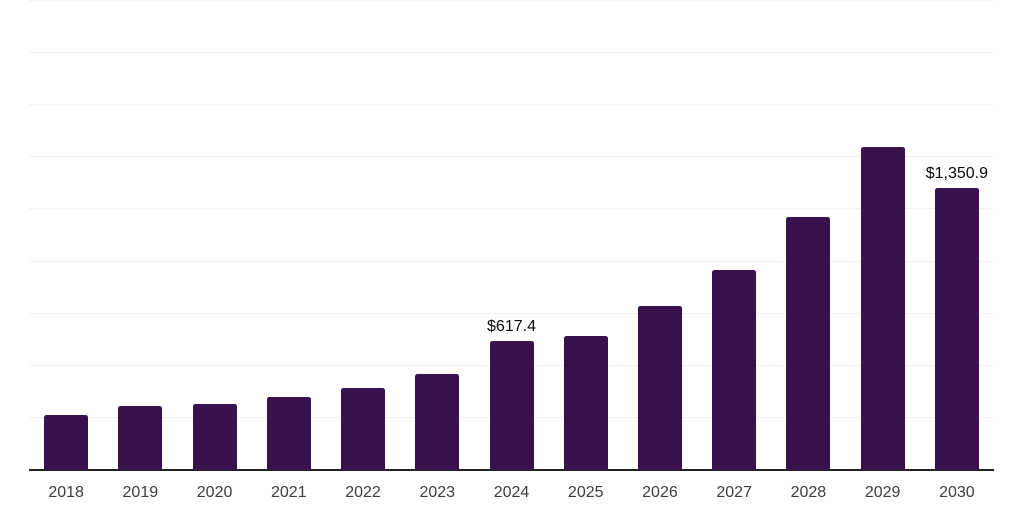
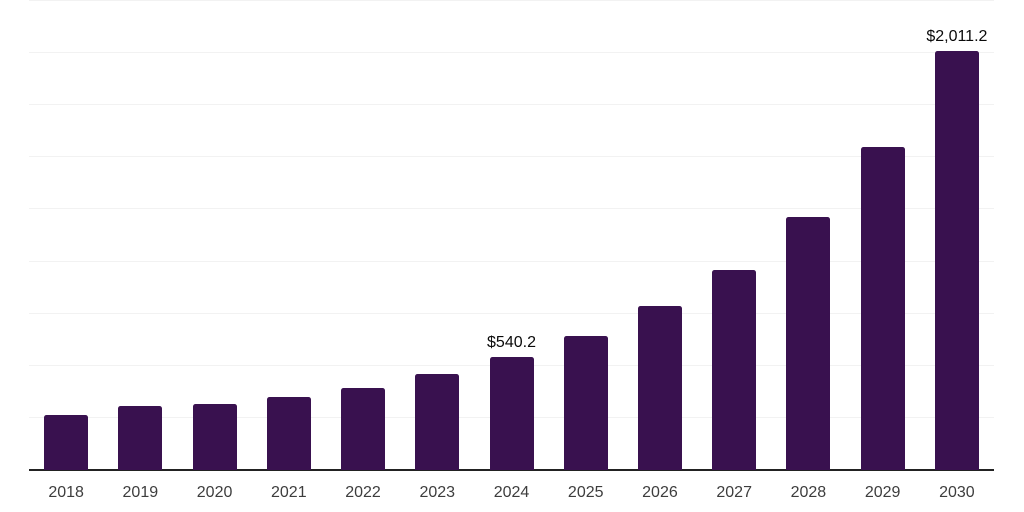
2024: $617.4 -> $540.2
2030: $1,350.9 -> $2,011.2
